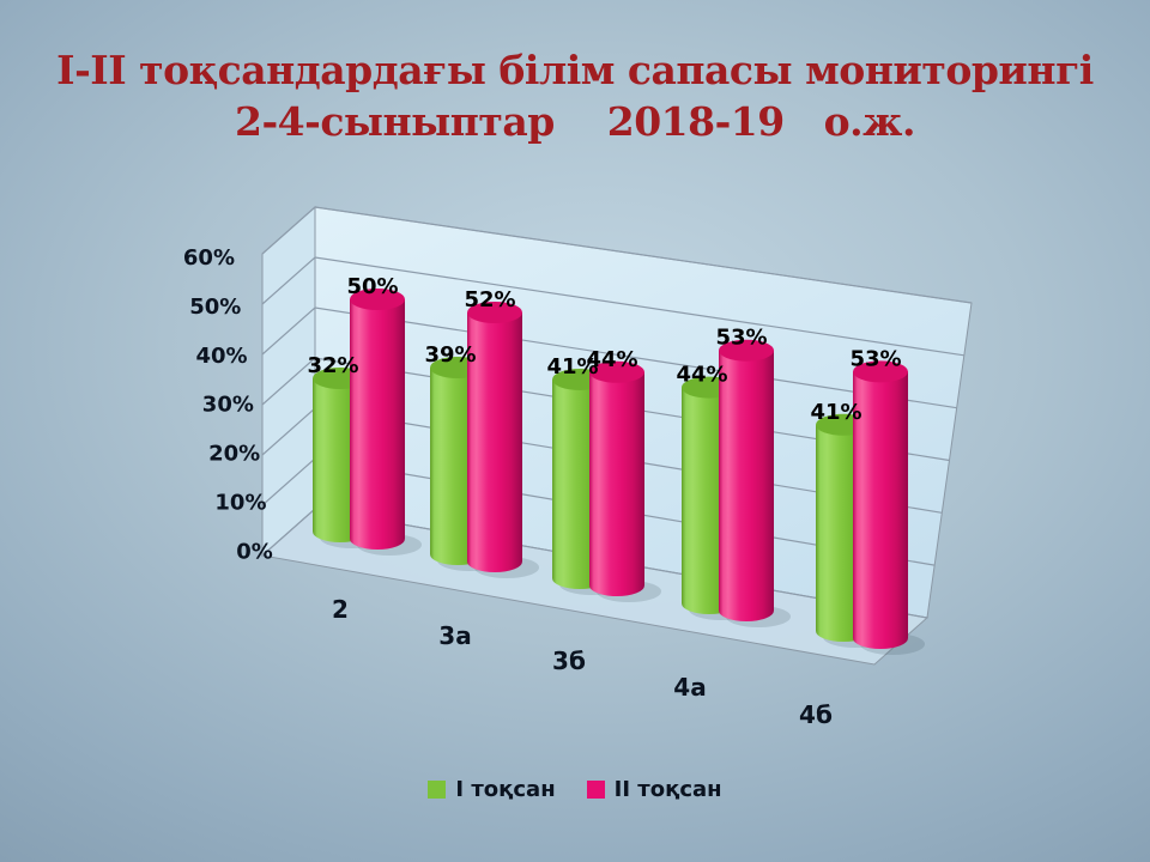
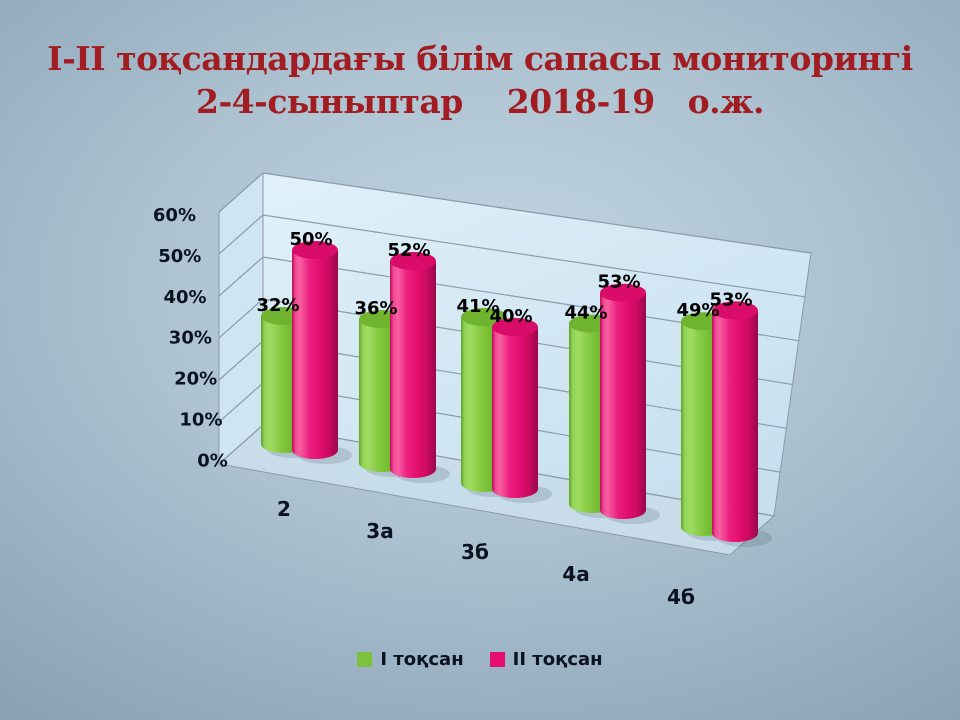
І тоқсан/3а: 39% -> 36%
ІІ тоқсан/3б: 44% -> 40%
І тоқсан/4б: 41% -> 49%
